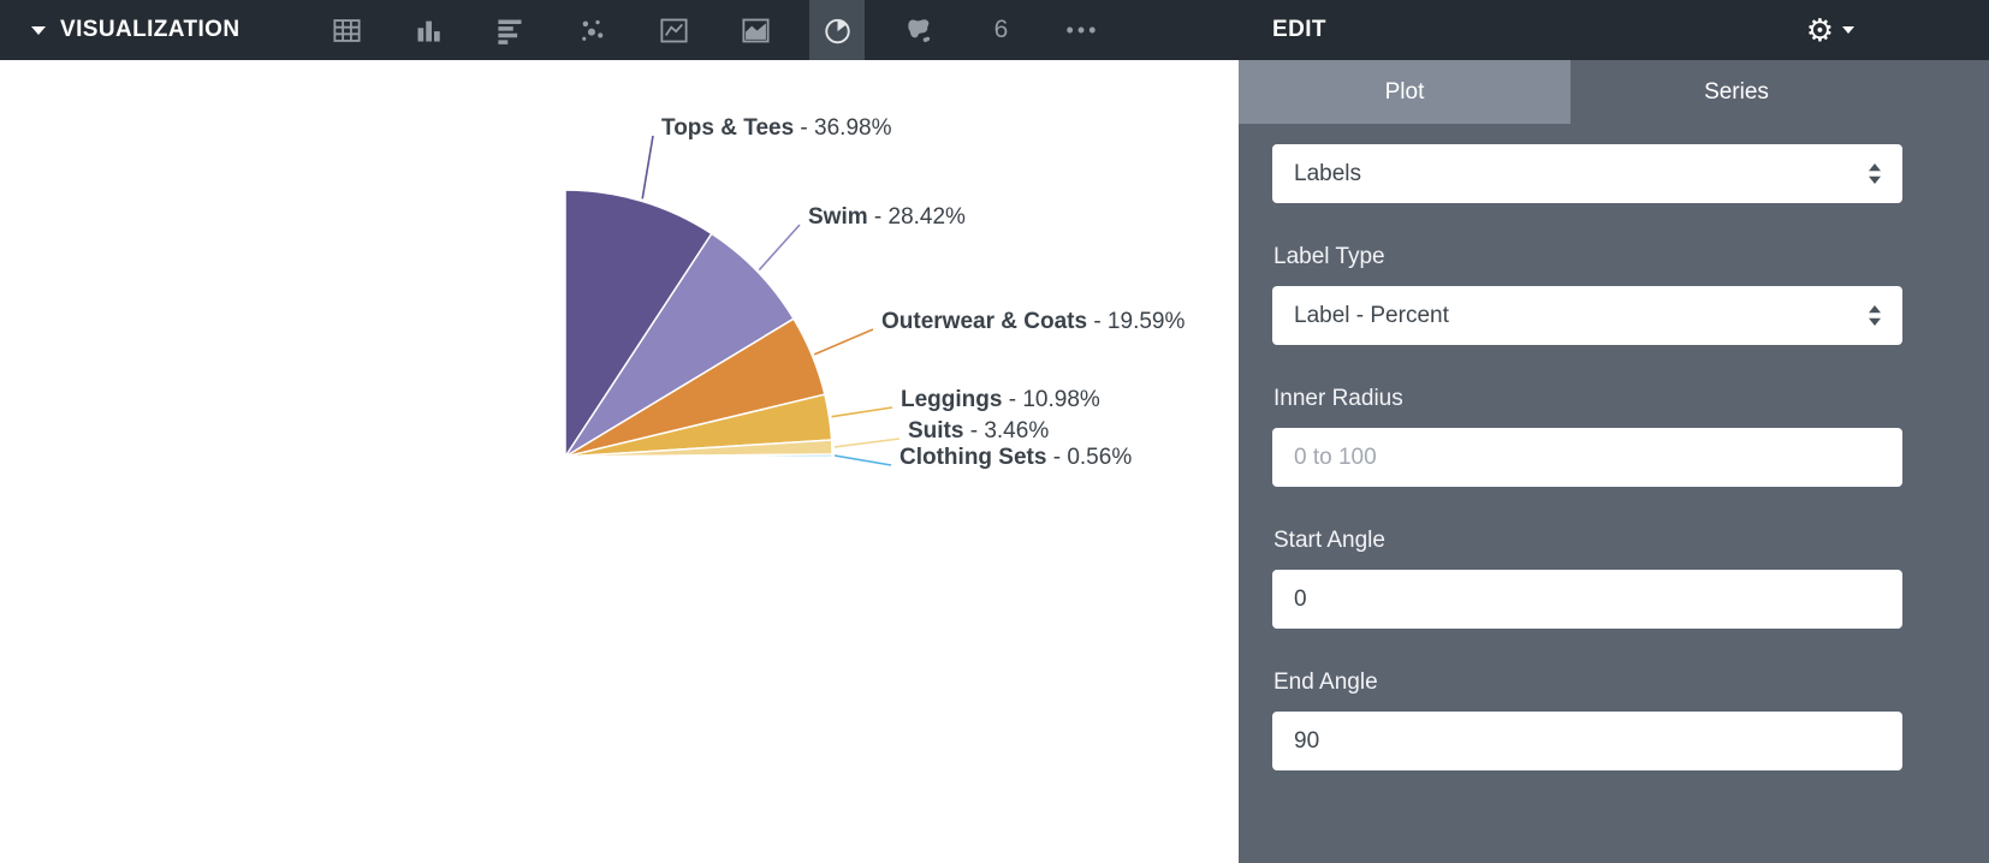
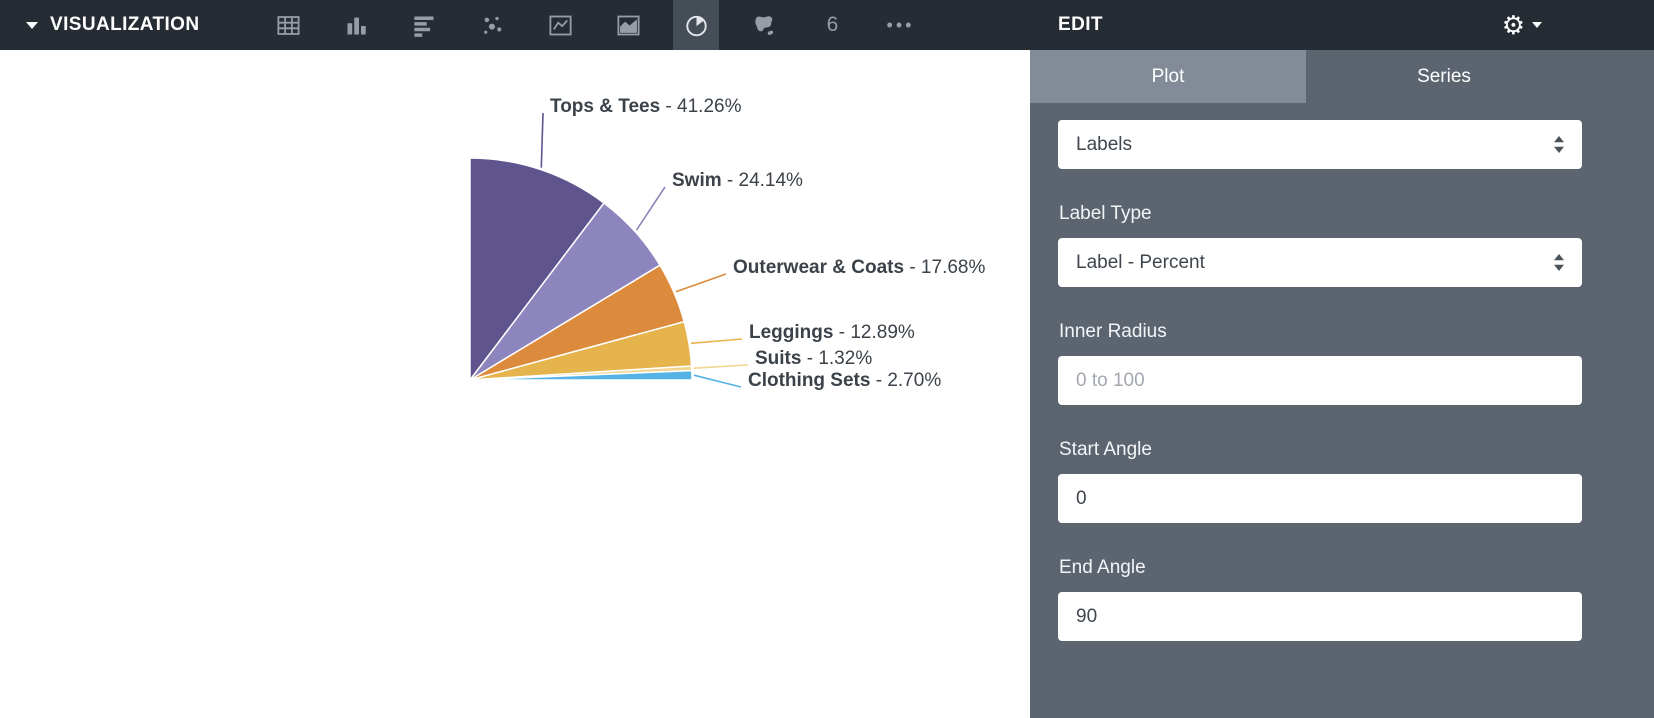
Tops & Tees: 36.98% -> 41.26%
Swim: 28.42% -> 24.14%
Outerwear & Coats: 19.59% -> 17.68%
Leggings: 10.98% -> 12.89%
Suits: 3.46% -> 1.32%
Clothing Sets: 0.56% -> 2.70%
